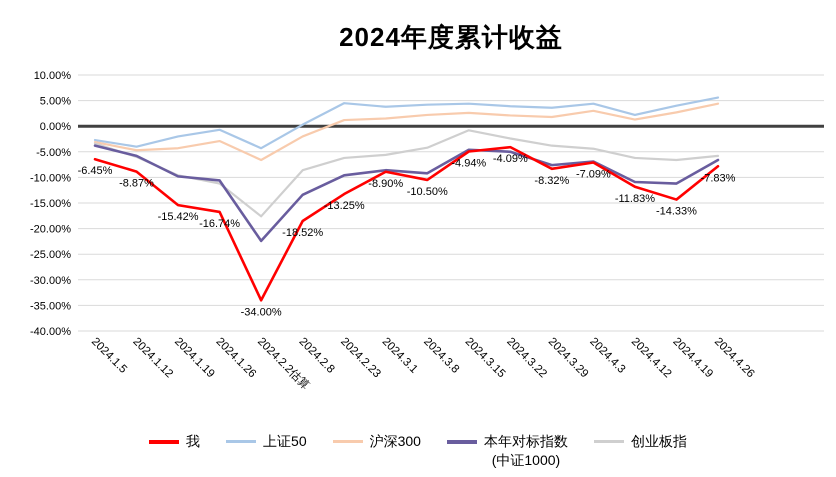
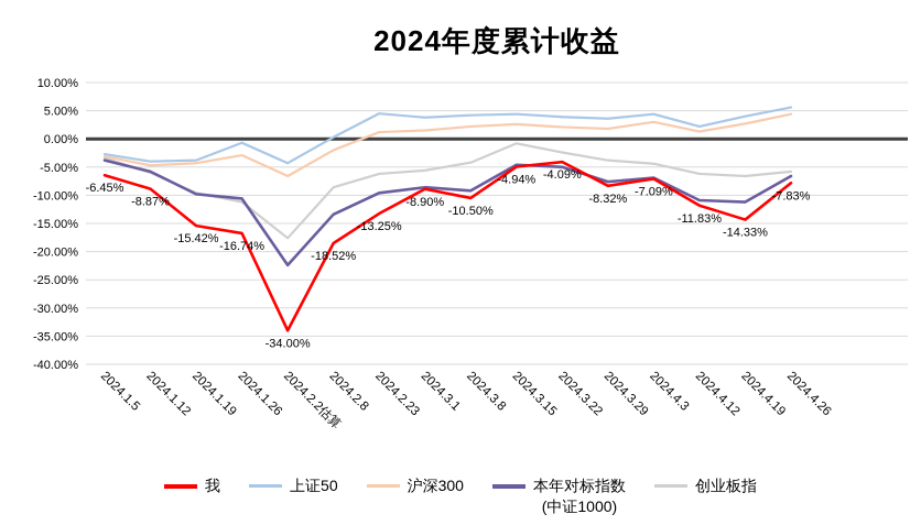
上证50/2024.1.19: -2% -> -4%
